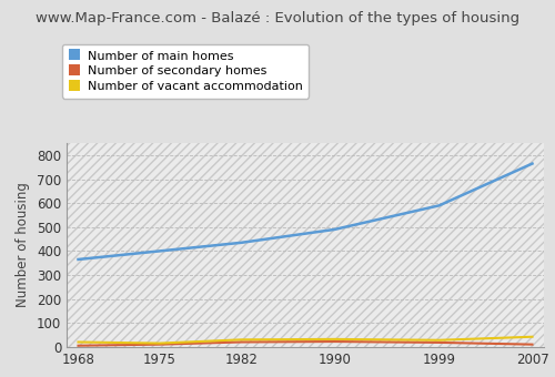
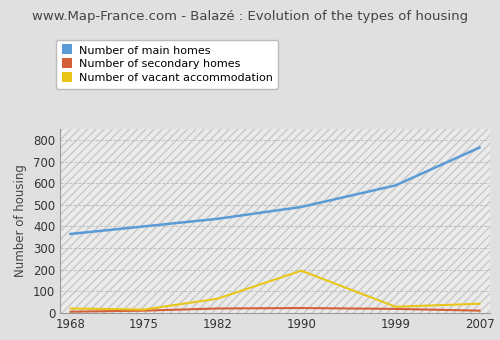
Number of vacant accommodation/1982: 30 -> 65
Number of vacant accommodation/1990: 32 -> 195
